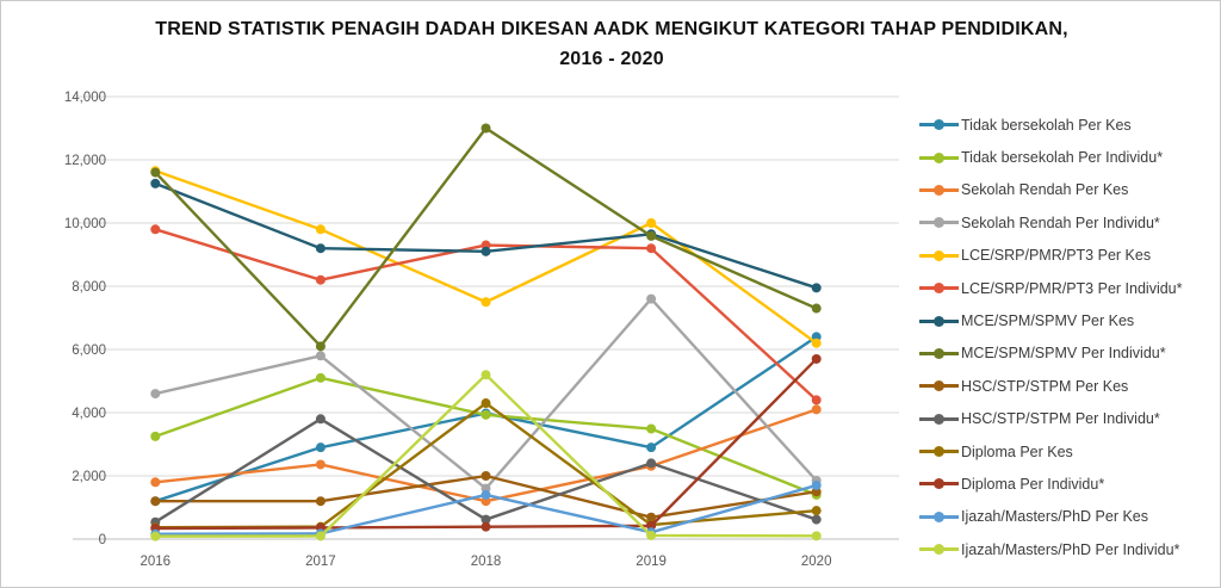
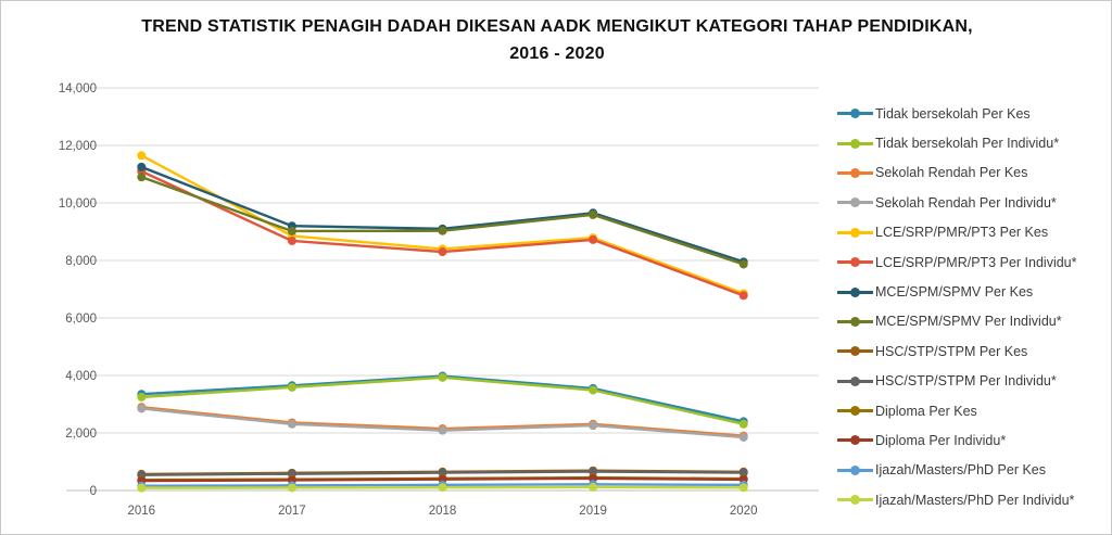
Tidak bersekolah Per Kes/2016: 1200 -> 3400
Sekolah Rendah Per Kes/2016: 1800 -> 2900
Sekolah Rendah Per Individu*/2016: 4600 -> 2800
LCE/SRP/PMR/PT3 Per Individu*/2016: 9800 -> 11100
MCE/SPM/SPMV Per Individu*/2016: 11600 -> 10900
HSC/STP/STPM Per Kes/2016: 1200 -> 600
Tidak bersekolah Per Kes/2017: 2900 -> 3600
Tidak bersekolah Per Individu*/2017: 5100 -> 3600
Sekolah Rendah Per Individu*/2017: 5800 -> 2300
LCE/SRP/PMR/PT3 Per Kes/2017: 9800 -> 8800
LCE/SRP/PMR/PT3 Per Individu*/2017: 8200 -> 8700
MCE/SPM/SPMV Per Individu*/2017: 6100 -> 9000
HSC/STP/STPM Per Kes/2017: 1200 -> 600
HSC/STP/STPM Per Individu*/2017: 3800 -> 600
Sekolah Rendah Per Kes/2018: 1200 -> 2200
Sekolah Rendah Per Individu*/2018: 1600 -> 2100
LCE/SRP/PMR/PT3 Per Kes/2018: 7500 -> 8400
LCE/SRP/PMR/PT3 Per Individu*/2018: 9300 -> 8300
MCE/SPM/SPMV Per Individu*/2018: 13000 -> 9000
HSC/STP/STPM Per Kes/2018: 2000 -> 600
Diploma Per Kes/2018: 4300 -> 400
Ijazah/Masters/PhD Per Kes/2018: 1400 -> 200
Ijazah/Masters/PhD Per Individu*/2018: 5200 -> 100
Tidak bersekolah Per Kes/2019: 2900 -> 3600
Sekolah Rendah Per Individu*/2019: 7600 -> 2300
LCE/SRP/PMR/PT3 Per Kes/2019: 10000 -> 8800
LCE/SRP/PMR/PT3 Per Individu*/2019: 9200 -> 8700
HSC/STP/STPM Per Individu*/2019: 2400 -> 700
Tidak bersekolah Per Kes/2020: 6400 -> 2400
Tidak bersekolah Per Individu*/2020: 1400 -> 2300
Sekolah Rendah Per Kes/2020: 4100 -> 1900
LCE/SRP/PMR/PT3 Per Kes/2020: 6200 -> 6800
LCE/SRP/PMR/PT3 Per Individu*/2020: 4400 -> 6800
MCE/SPM/SPMV Per Individu*/2020: 7300 -> 7900
HSC/STP/STPM Per Kes/2020: 1500 -> 600
Diploma Per Kes/2020: 900 -> 400
Diploma Per Individu*/2020: 5700 -> 400
Ijazah/Masters/PhD Per Kes/2020: 1700 -> 200
